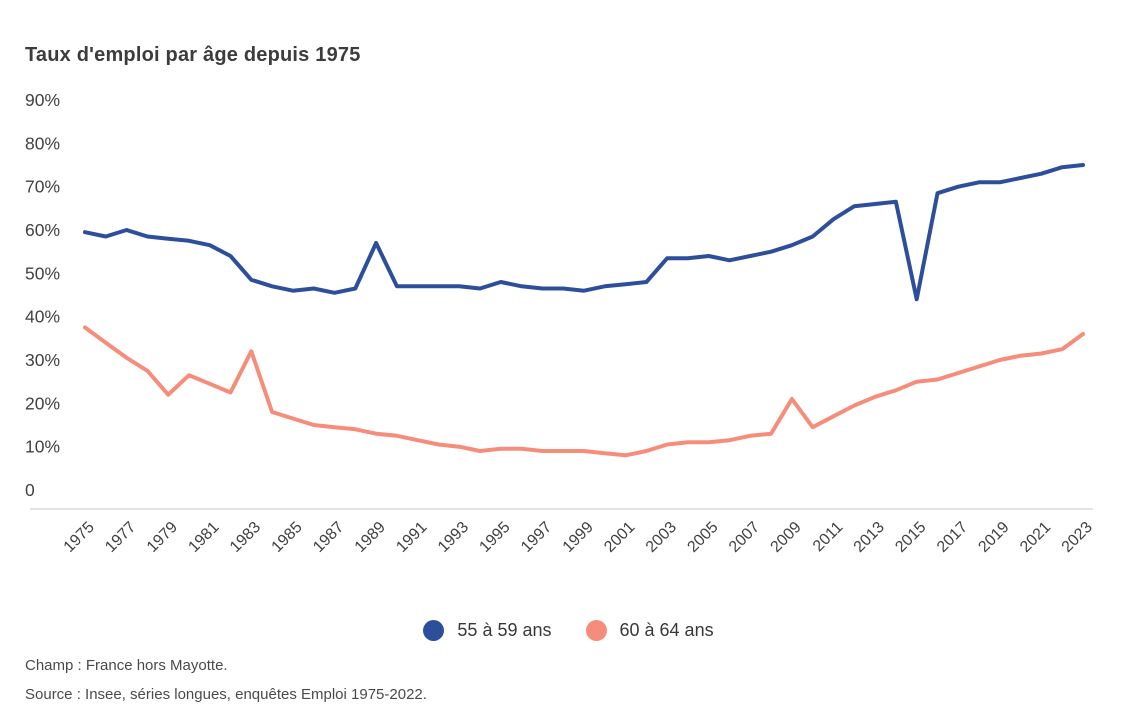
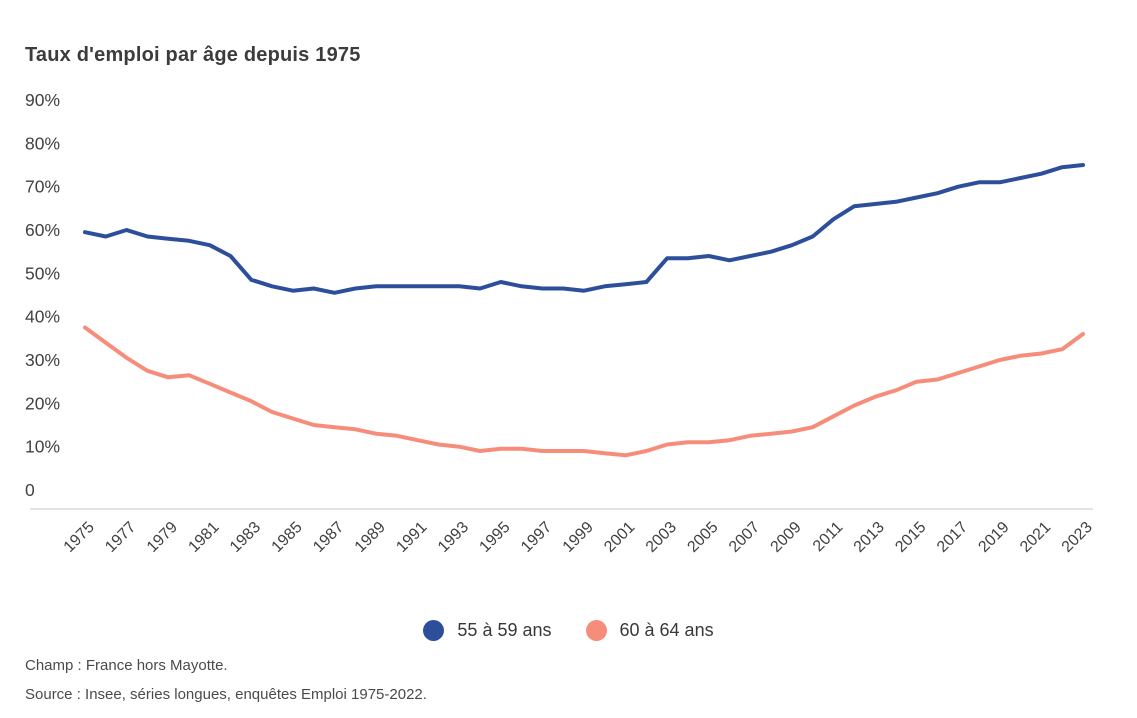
60 à 64 ans/1979: 22% -> 26%
60 à 64 ans/1983: 32% -> 20%
55 à 59 ans/1989: 57% -> 47%
60 à 64 ans/2009: 21% -> 14%
55 à 59 ans/2015: 44% -> 68%
